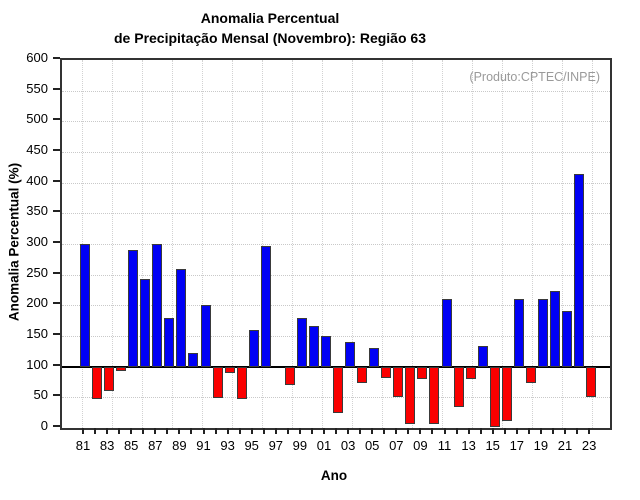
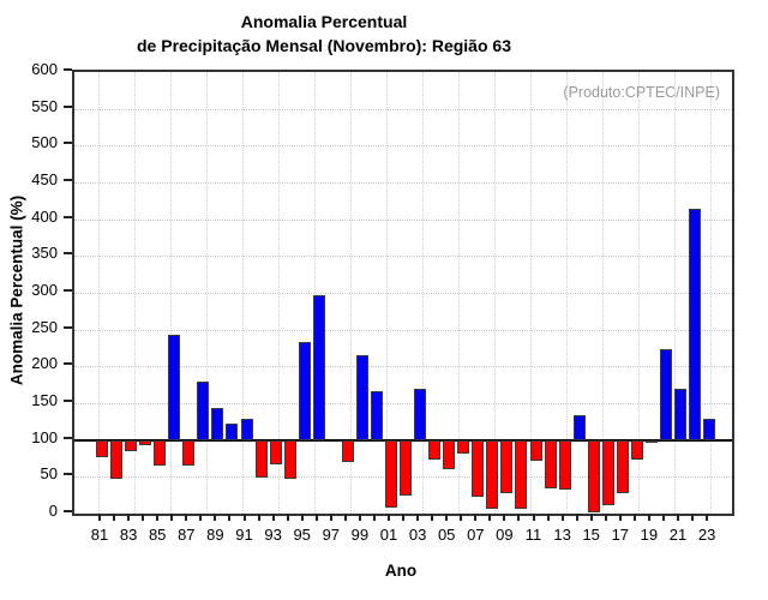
81: 300 -> 80
83: 60 -> 80
85: 290 -> 70
87: 300 -> 60
89: 260 -> 140
91: 200 -> 130
93: 90 -> 70
95: 160 -> 230
99: 180 -> 220
01: 150 -> 10
03: 140 -> 170
05: 130 -> 60
07: 50 -> 20
09: 80 -> 30
11: 210 -> 70
13: 80 -> 30
17: 210 -> 30
19: 210 -> 100
21: 190 -> 170
23: 50 -> 130
